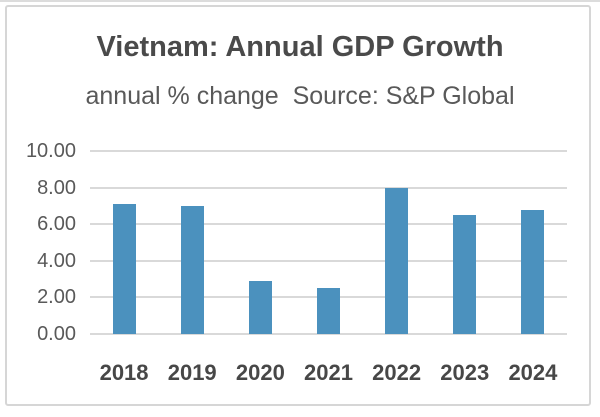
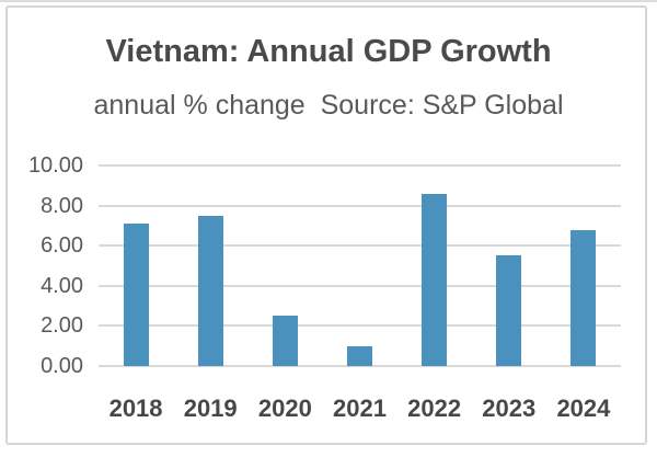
2019: 7.0 -> 7.5
2020: 2.9 -> 2.5
2021: 2.5 -> 1.0
2022: 8.0 -> 8.6
2023: 6.5 -> 5.5
